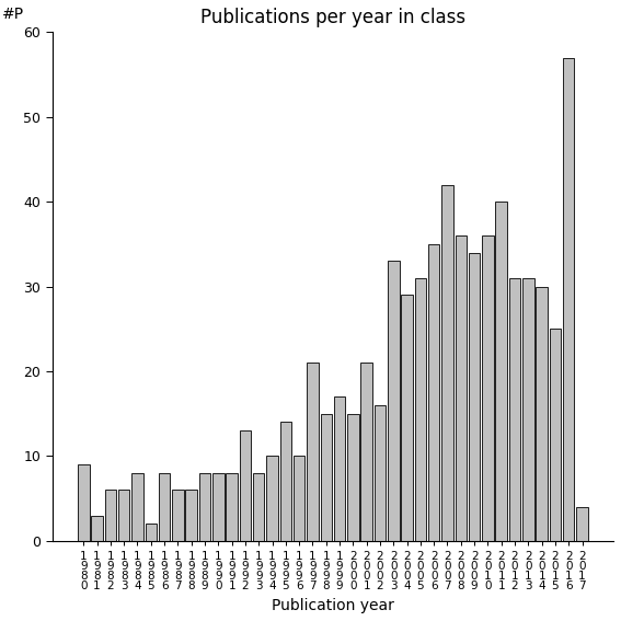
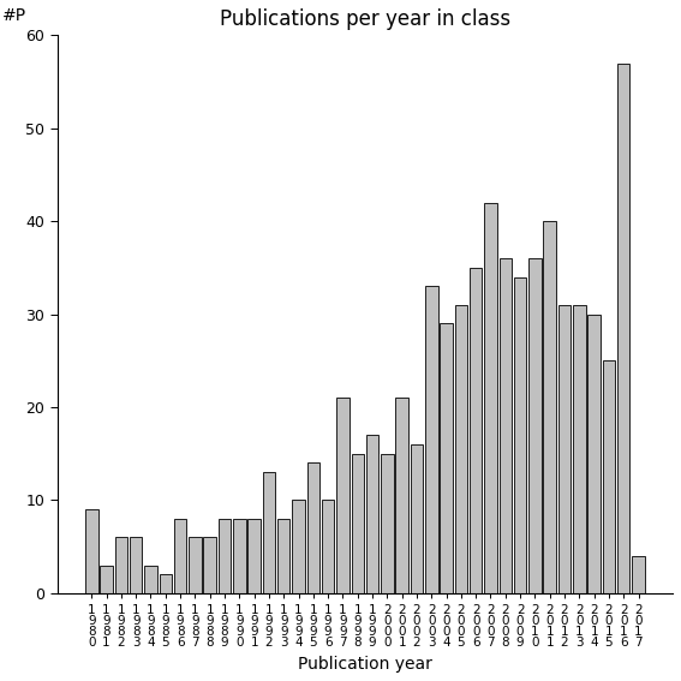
1 9 8 4: 8 -> 3
